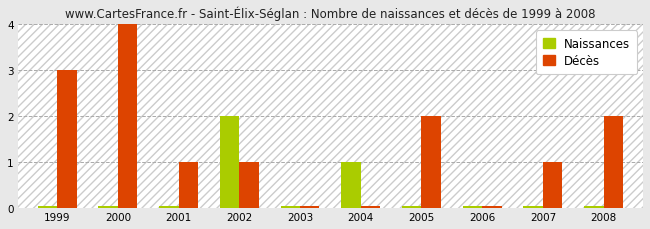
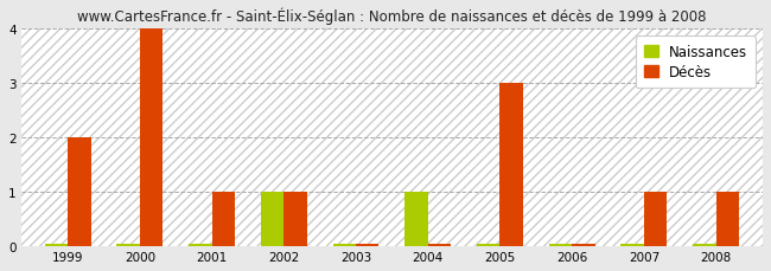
Décès/1999: 3 -> 2
Naissances/2002: 2 -> 1
Décès/2005: 2 -> 3
Décès/2008: 2 -> 1
